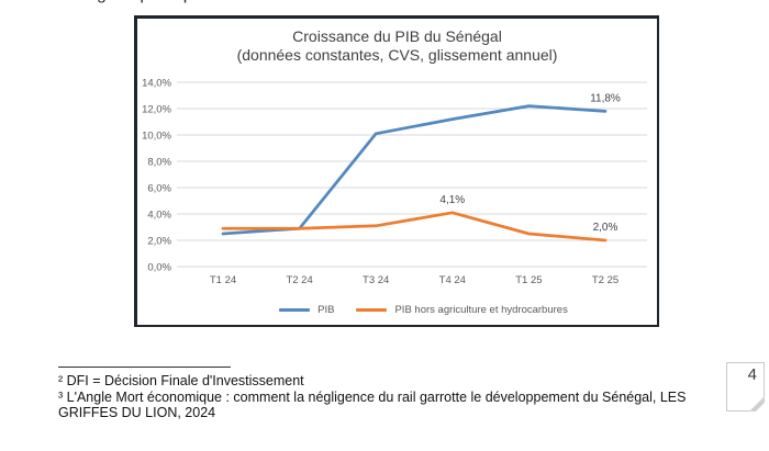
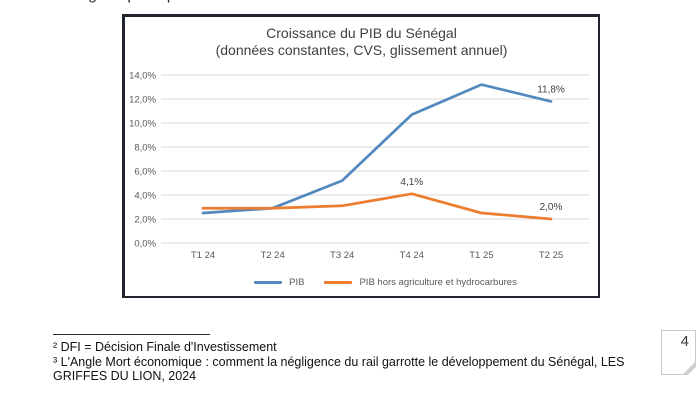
PIB/T3 24: 10,1% -> 5,2%
PIB/T4 24: 11,2% -> 10,7%
PIB/T1 25: 12,2% -> 13,2%
